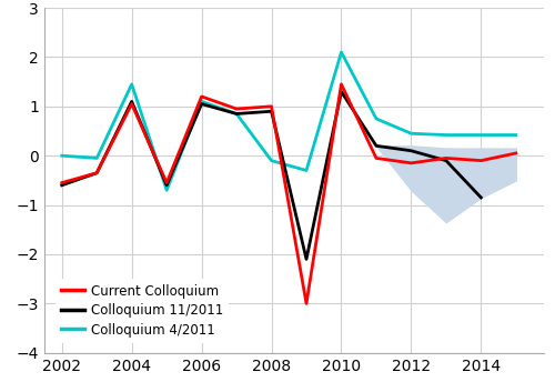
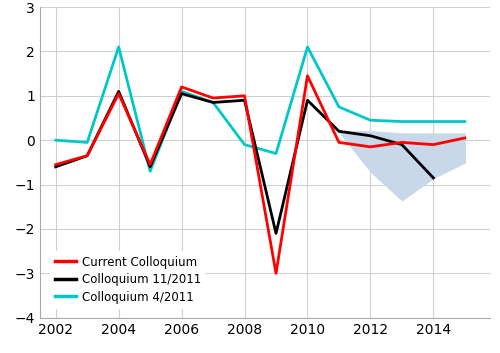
Colloquium 4/2011/2004: 1.45 -> 2.10
Colloquium 11/2011/2010: 1.30 -> 0.90
